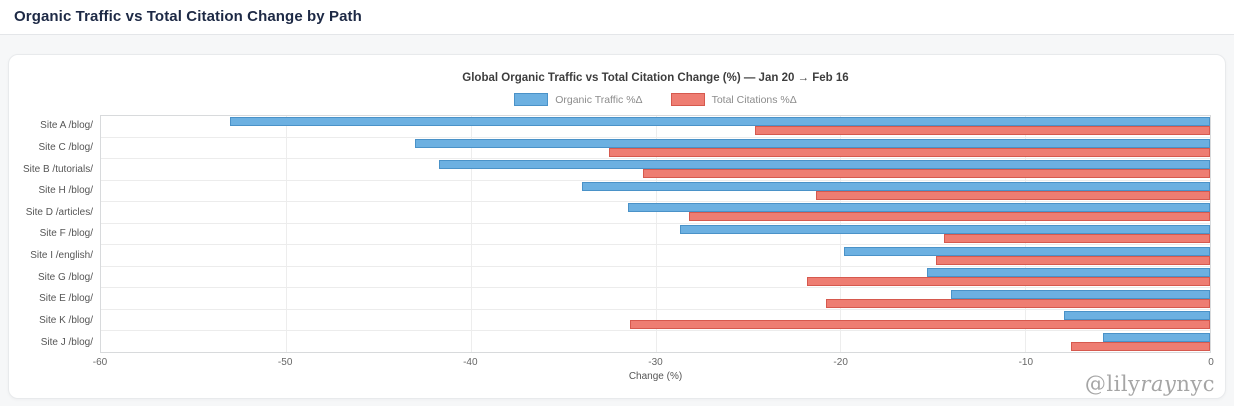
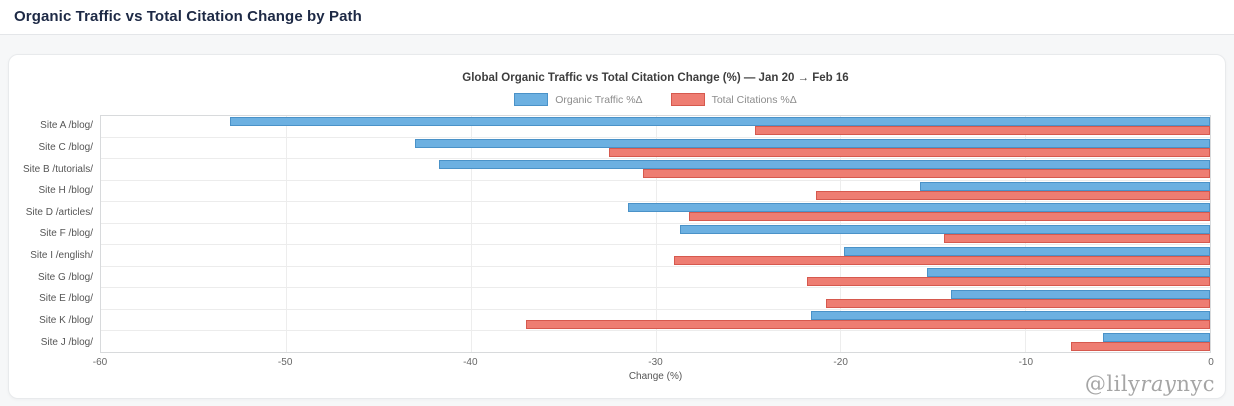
Organic Traffic %Δ/Site H /blog/: -34.0 -> -15.7
Total Citations %Δ/Site I /english/: -14.8 -> -29.0
Organic Traffic %Δ/Site K /blog/: -7.9 -> -21.6
Total Citations %Δ/Site K /blog/: -31.4 -> -37.0
